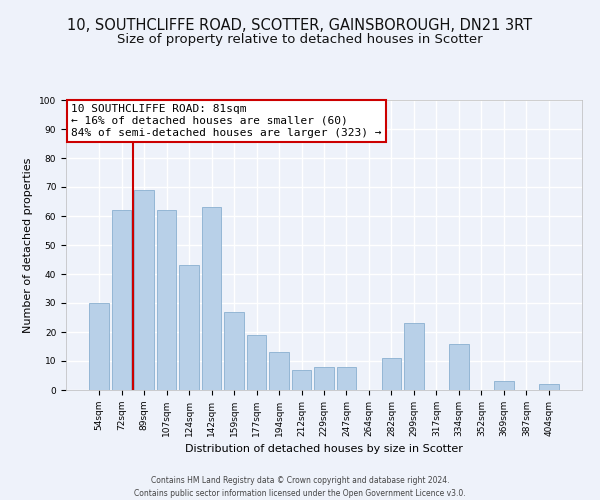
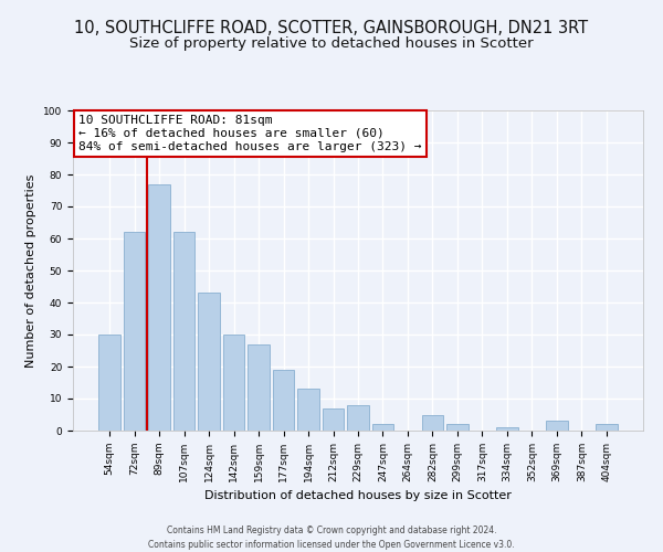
89sqm: 69 -> 77
142sqm: 63 -> 30
247sqm: 8 -> 2
282sqm: 11 -> 5
299sqm: 23 -> 2
334sqm: 16 -> 1
